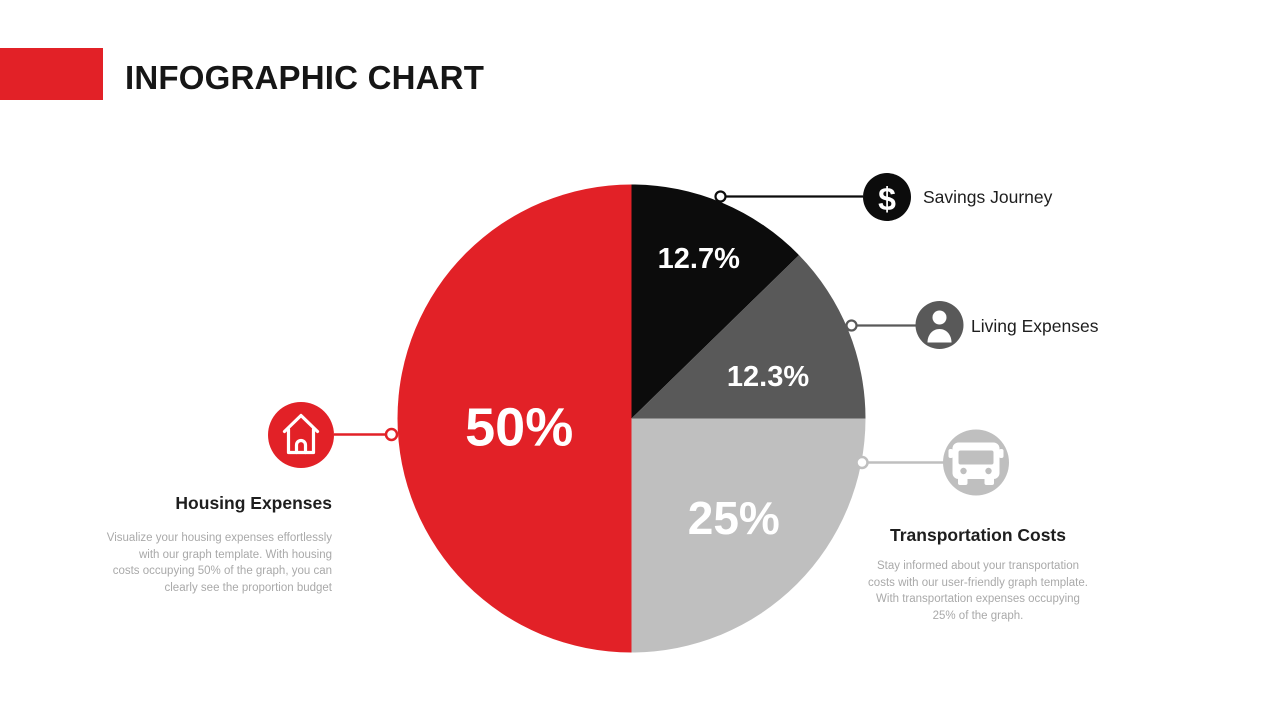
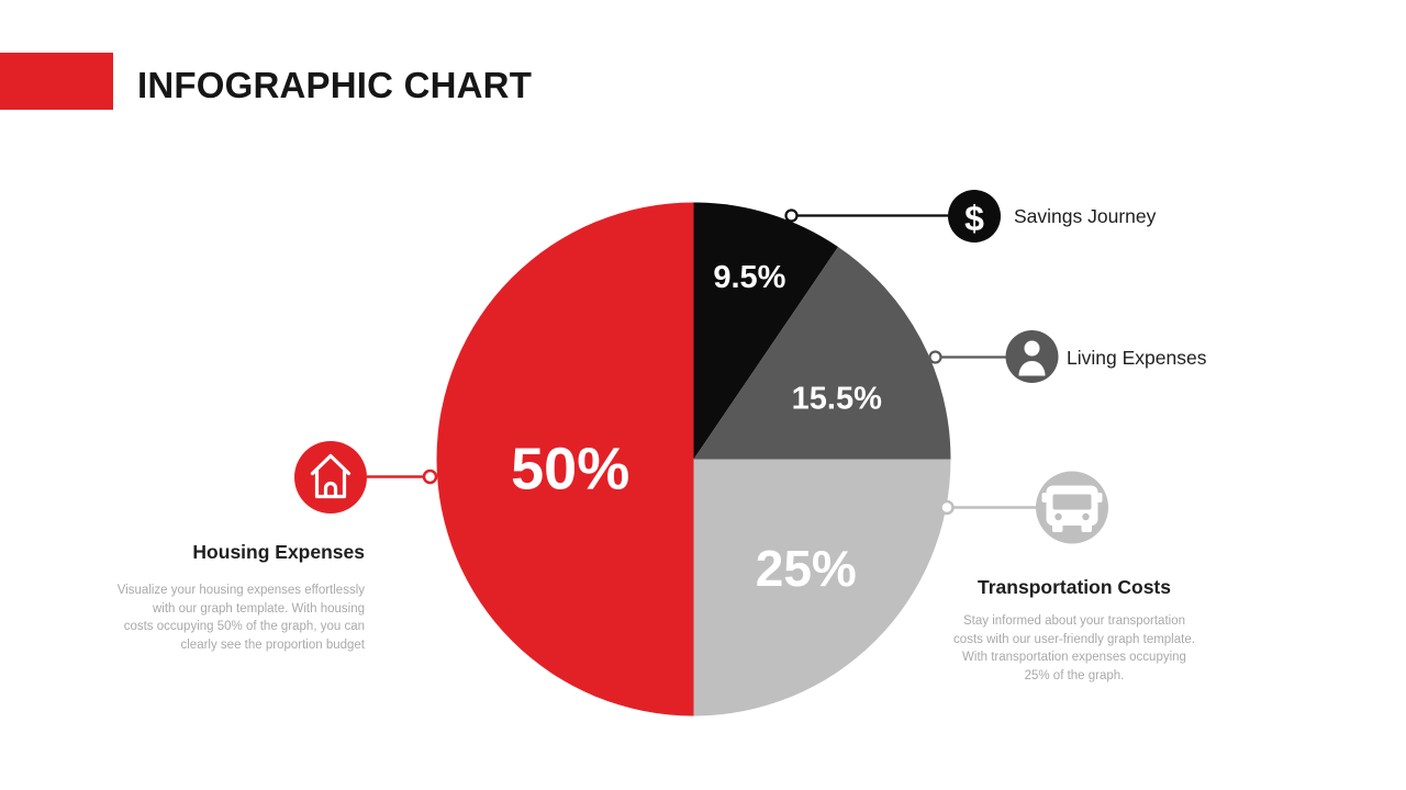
Savings Journey: 12.7% -> 9.5%
Living Expenses: 12.3% -> 15.5%
